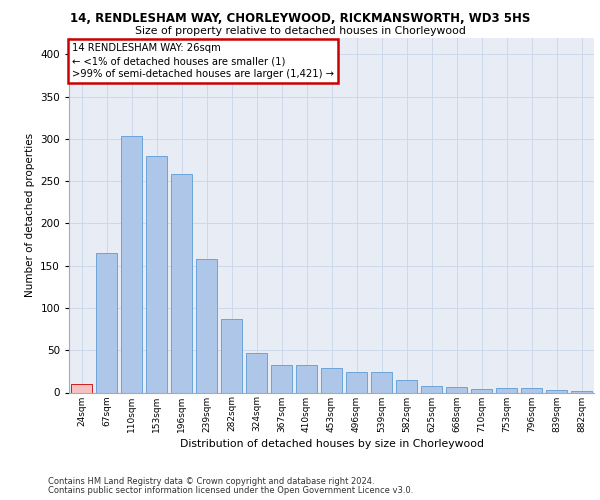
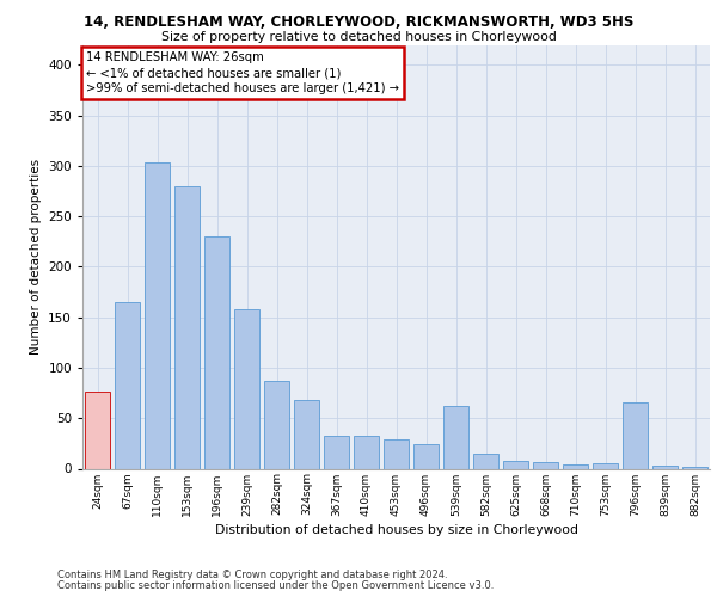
24sqm: 10 -> 76
196sqm: 258 -> 230
324sqm: 47 -> 68
539sqm: 24 -> 62
796sqm: 5 -> 66
